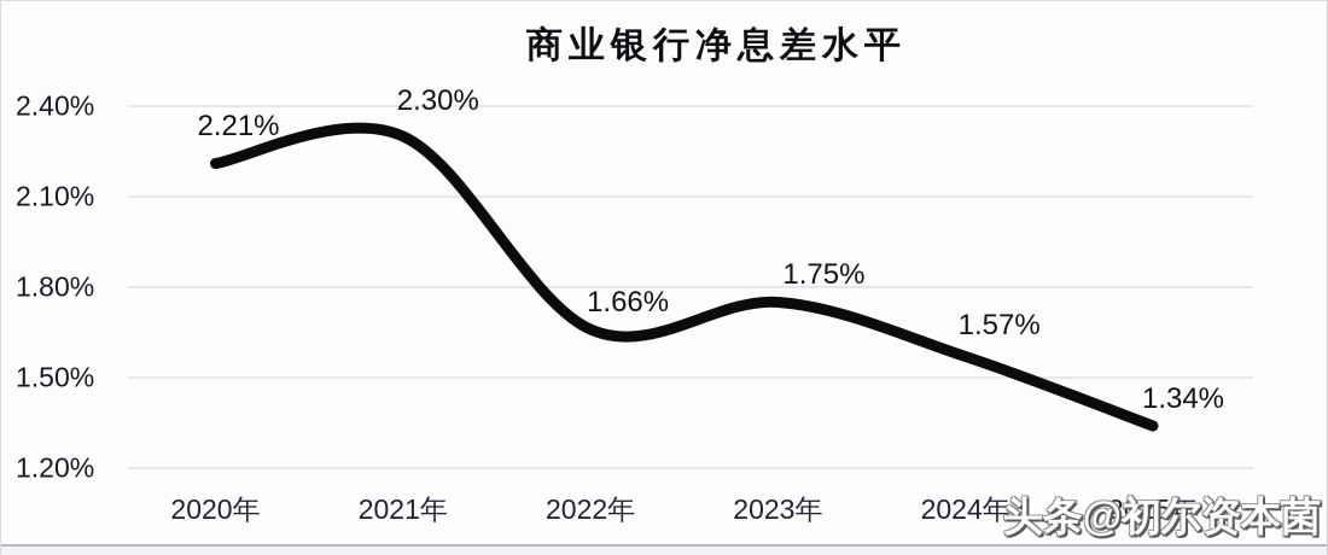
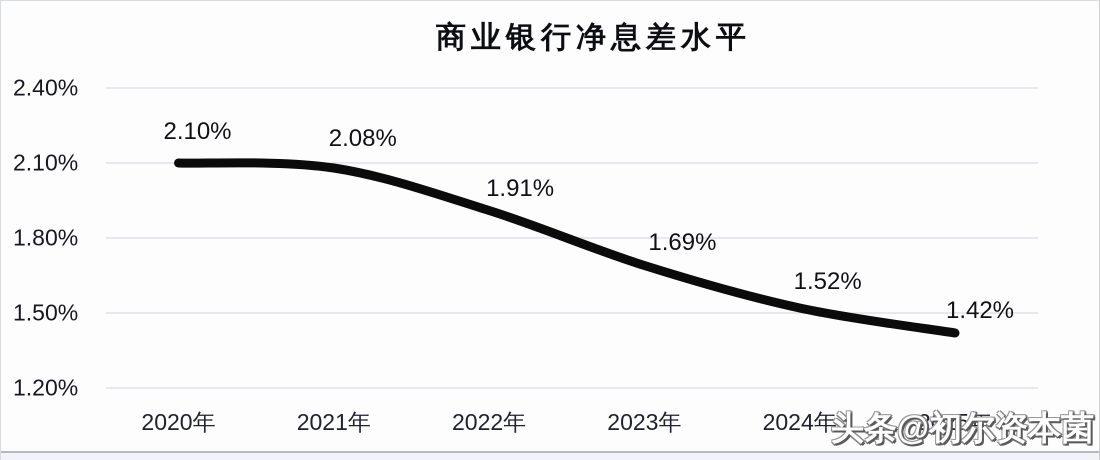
2020年: 2.21% -> 2.10%
2021年: 2.30% -> 2.08%
2022年: 1.66% -> 1.91%
2023年: 1.75% -> 1.69%
2024年: 1.57% -> 1.52%
2025年: 1.34% -> 1.42%
